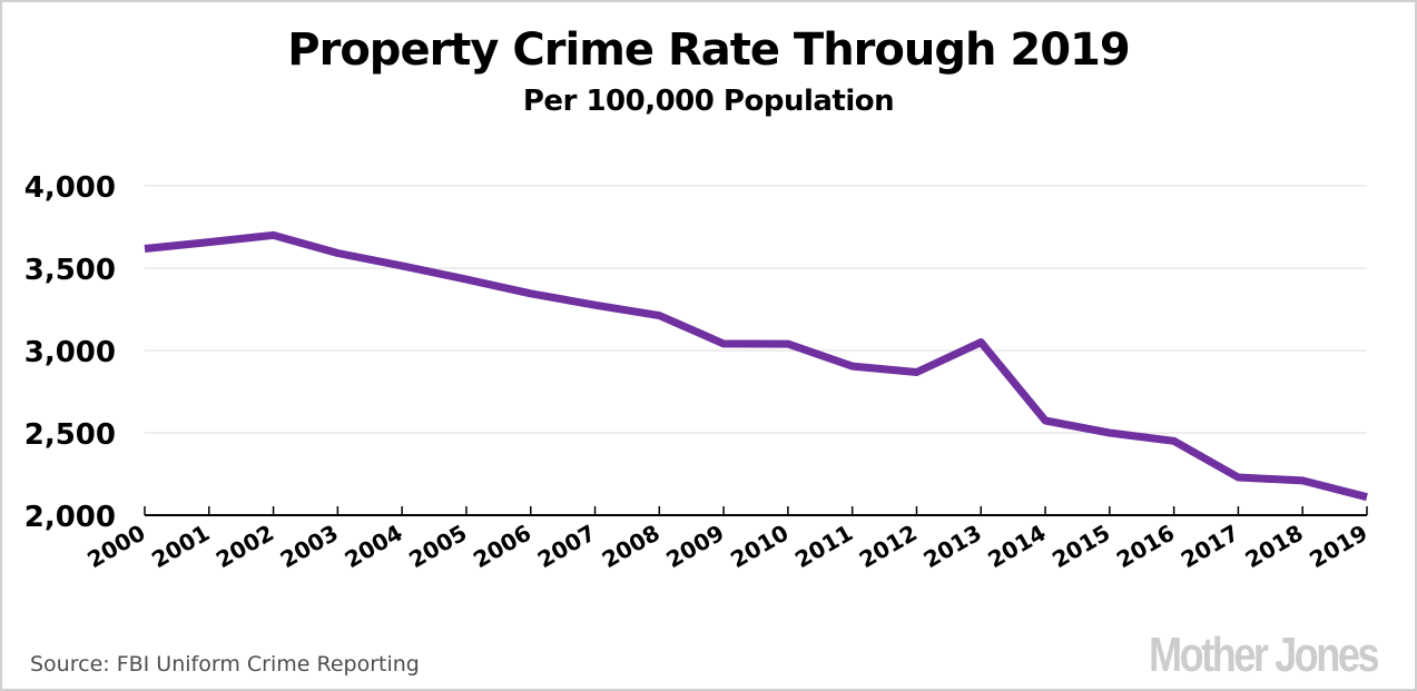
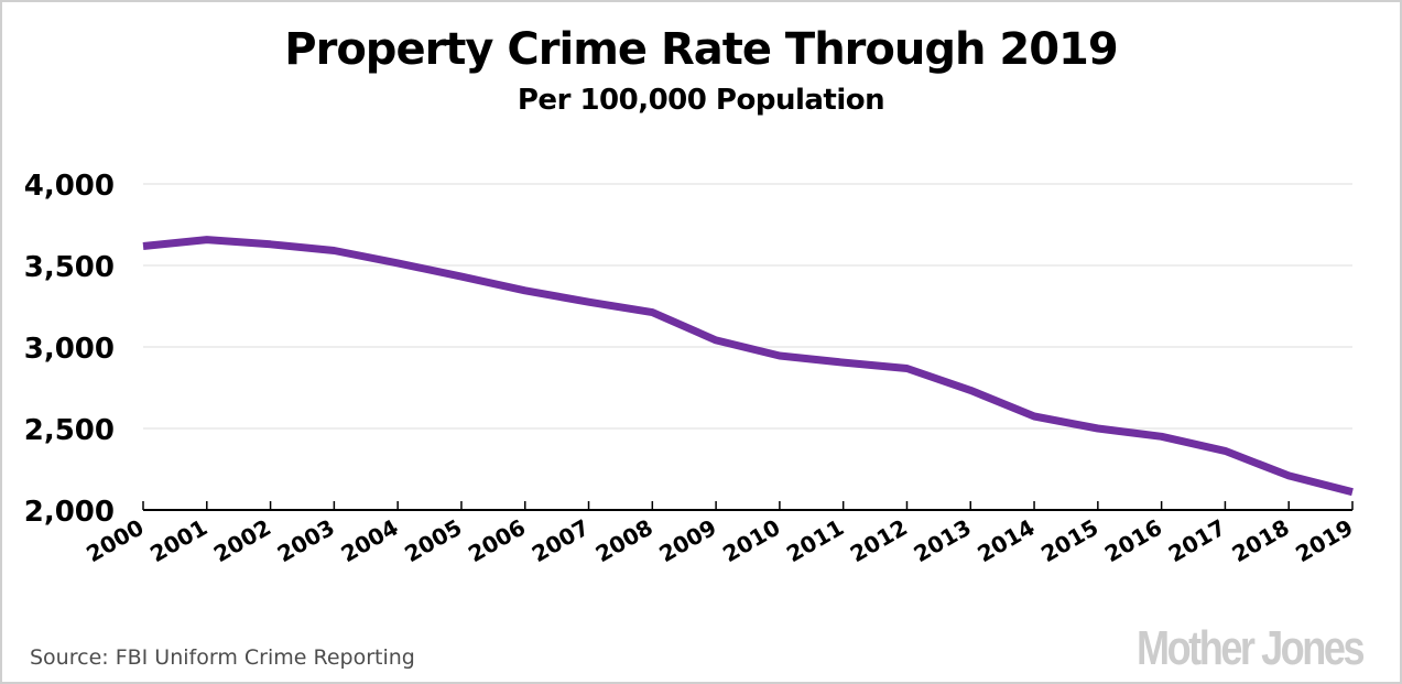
2002: 3700 -> 3630
2010: 3040 -> 2950
2013: 3050 -> 2730
2017: 2230 -> 2360
